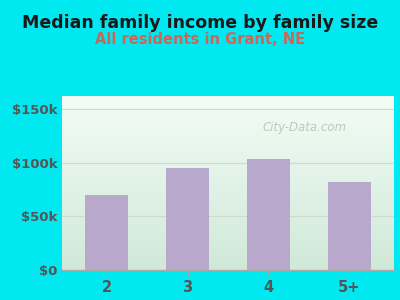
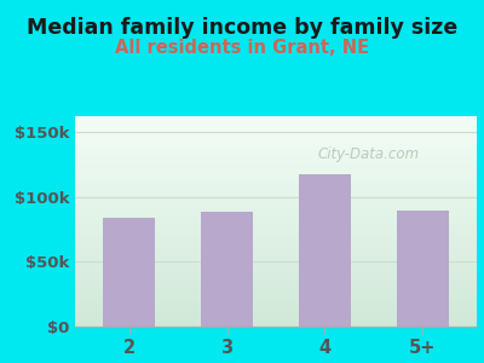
2: $70k -> $84k
3: $95k -> $88k
4: $103k -> $117k
5+: $82k -> $89k
